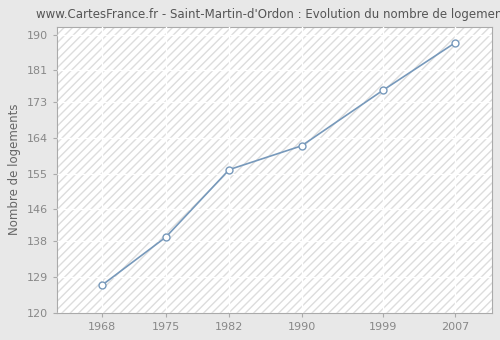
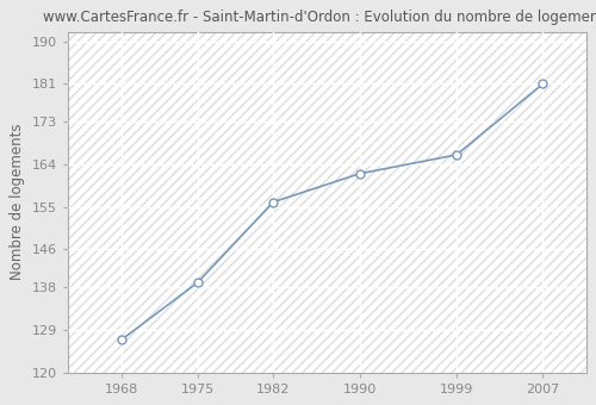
1999: 176 -> 166
2007: 188 -> 181
